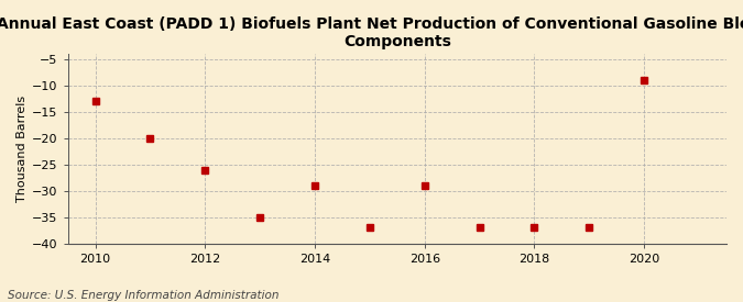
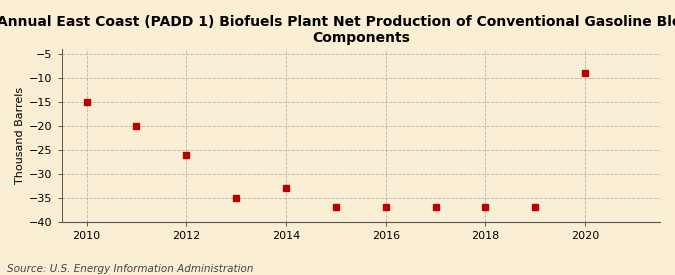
2010: -13 -> -15
2014: -29 -> -33
2016: -29 -> -37
